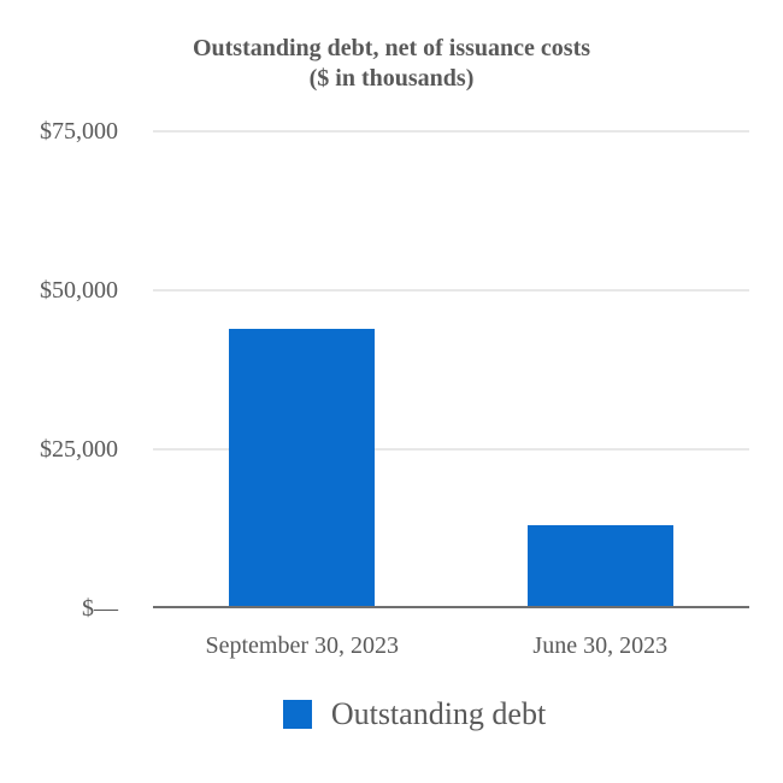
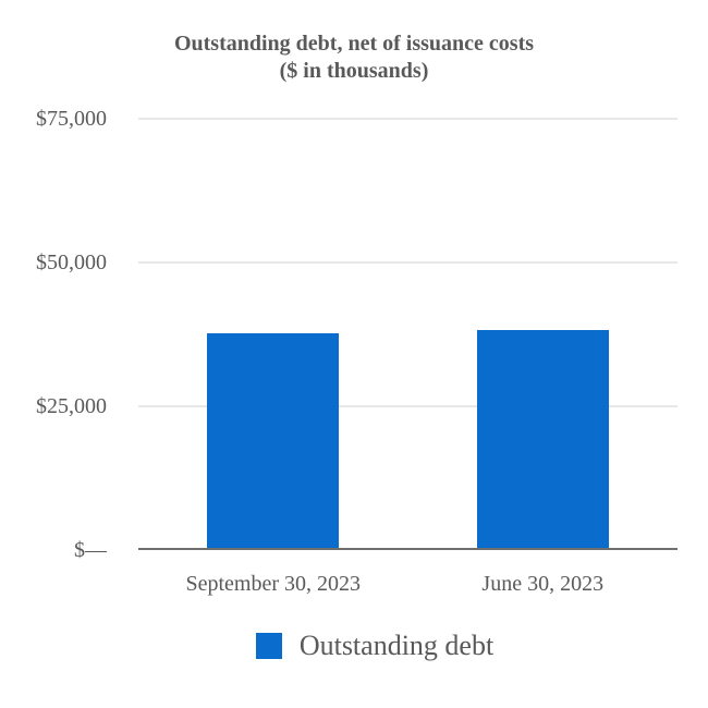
September 30, 2023: $44000 -> $38000
June 30, 2023: $13000 -> $38000
